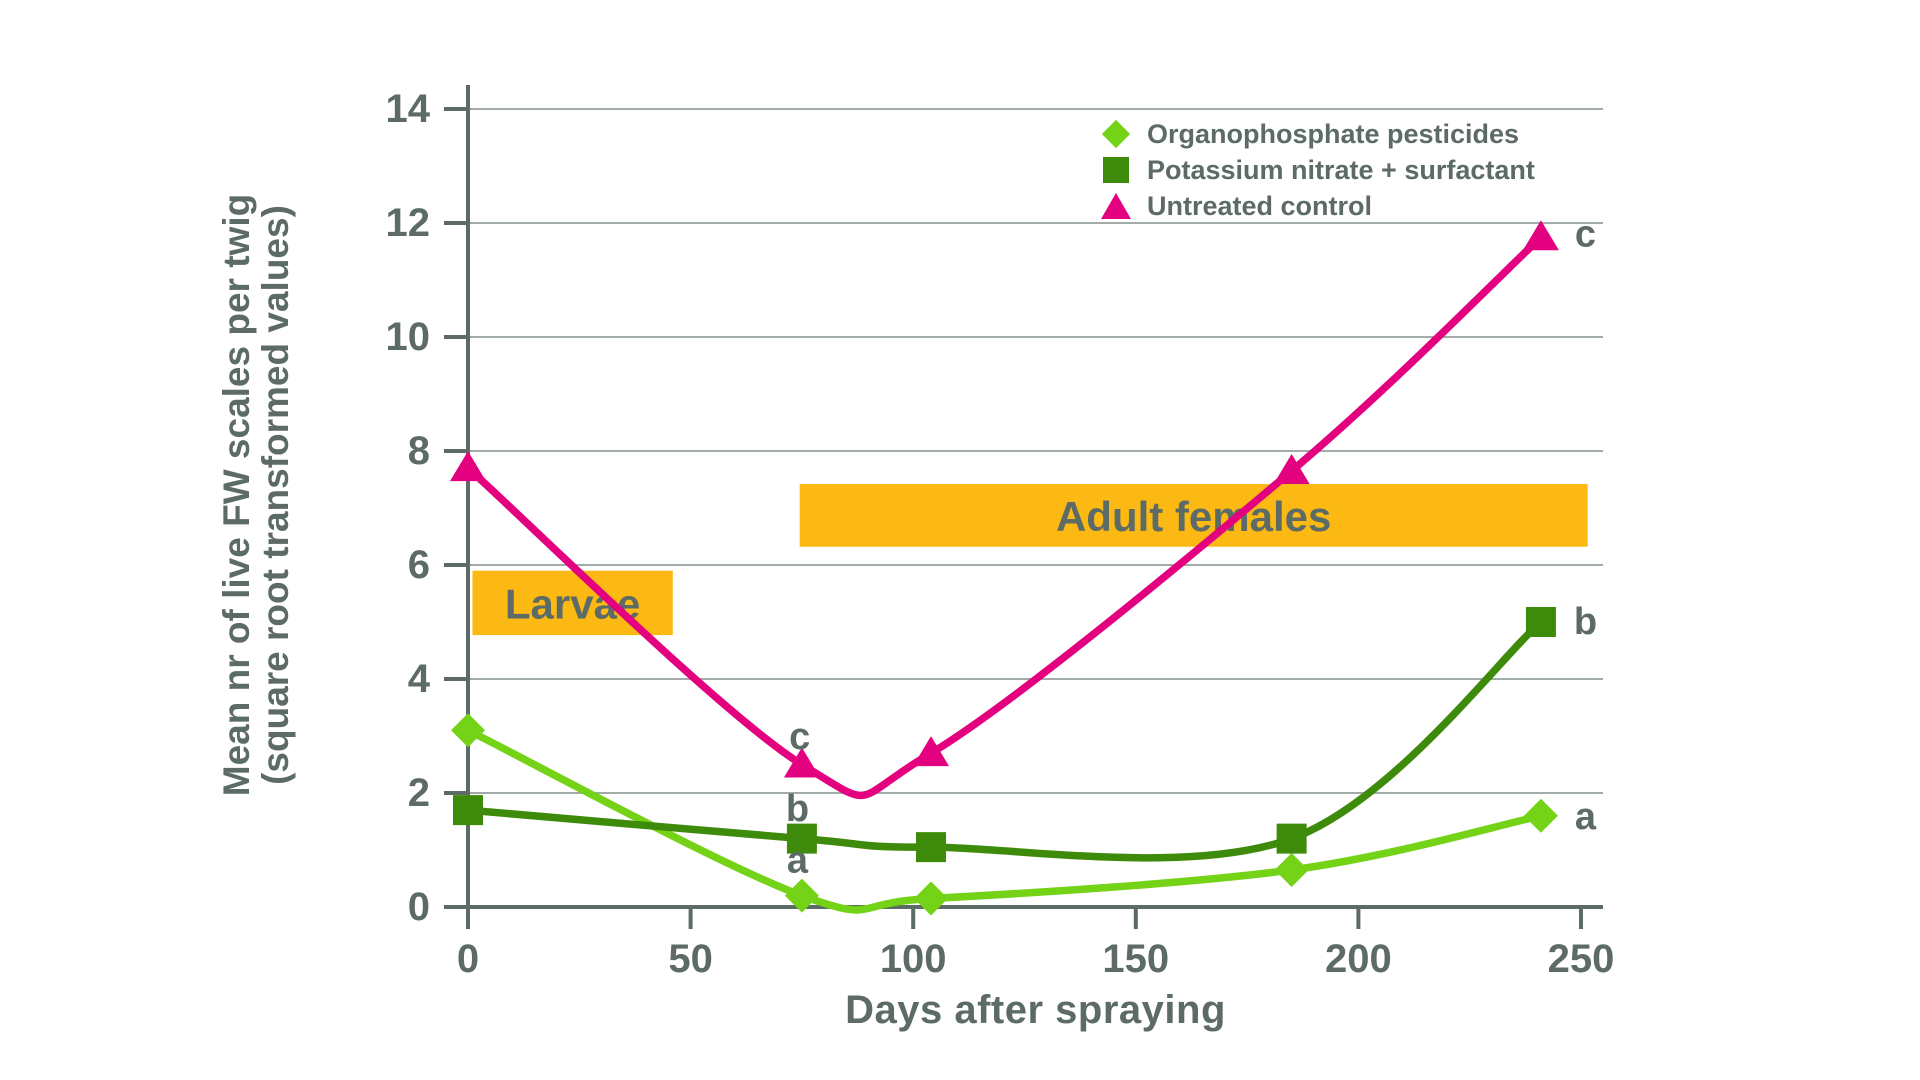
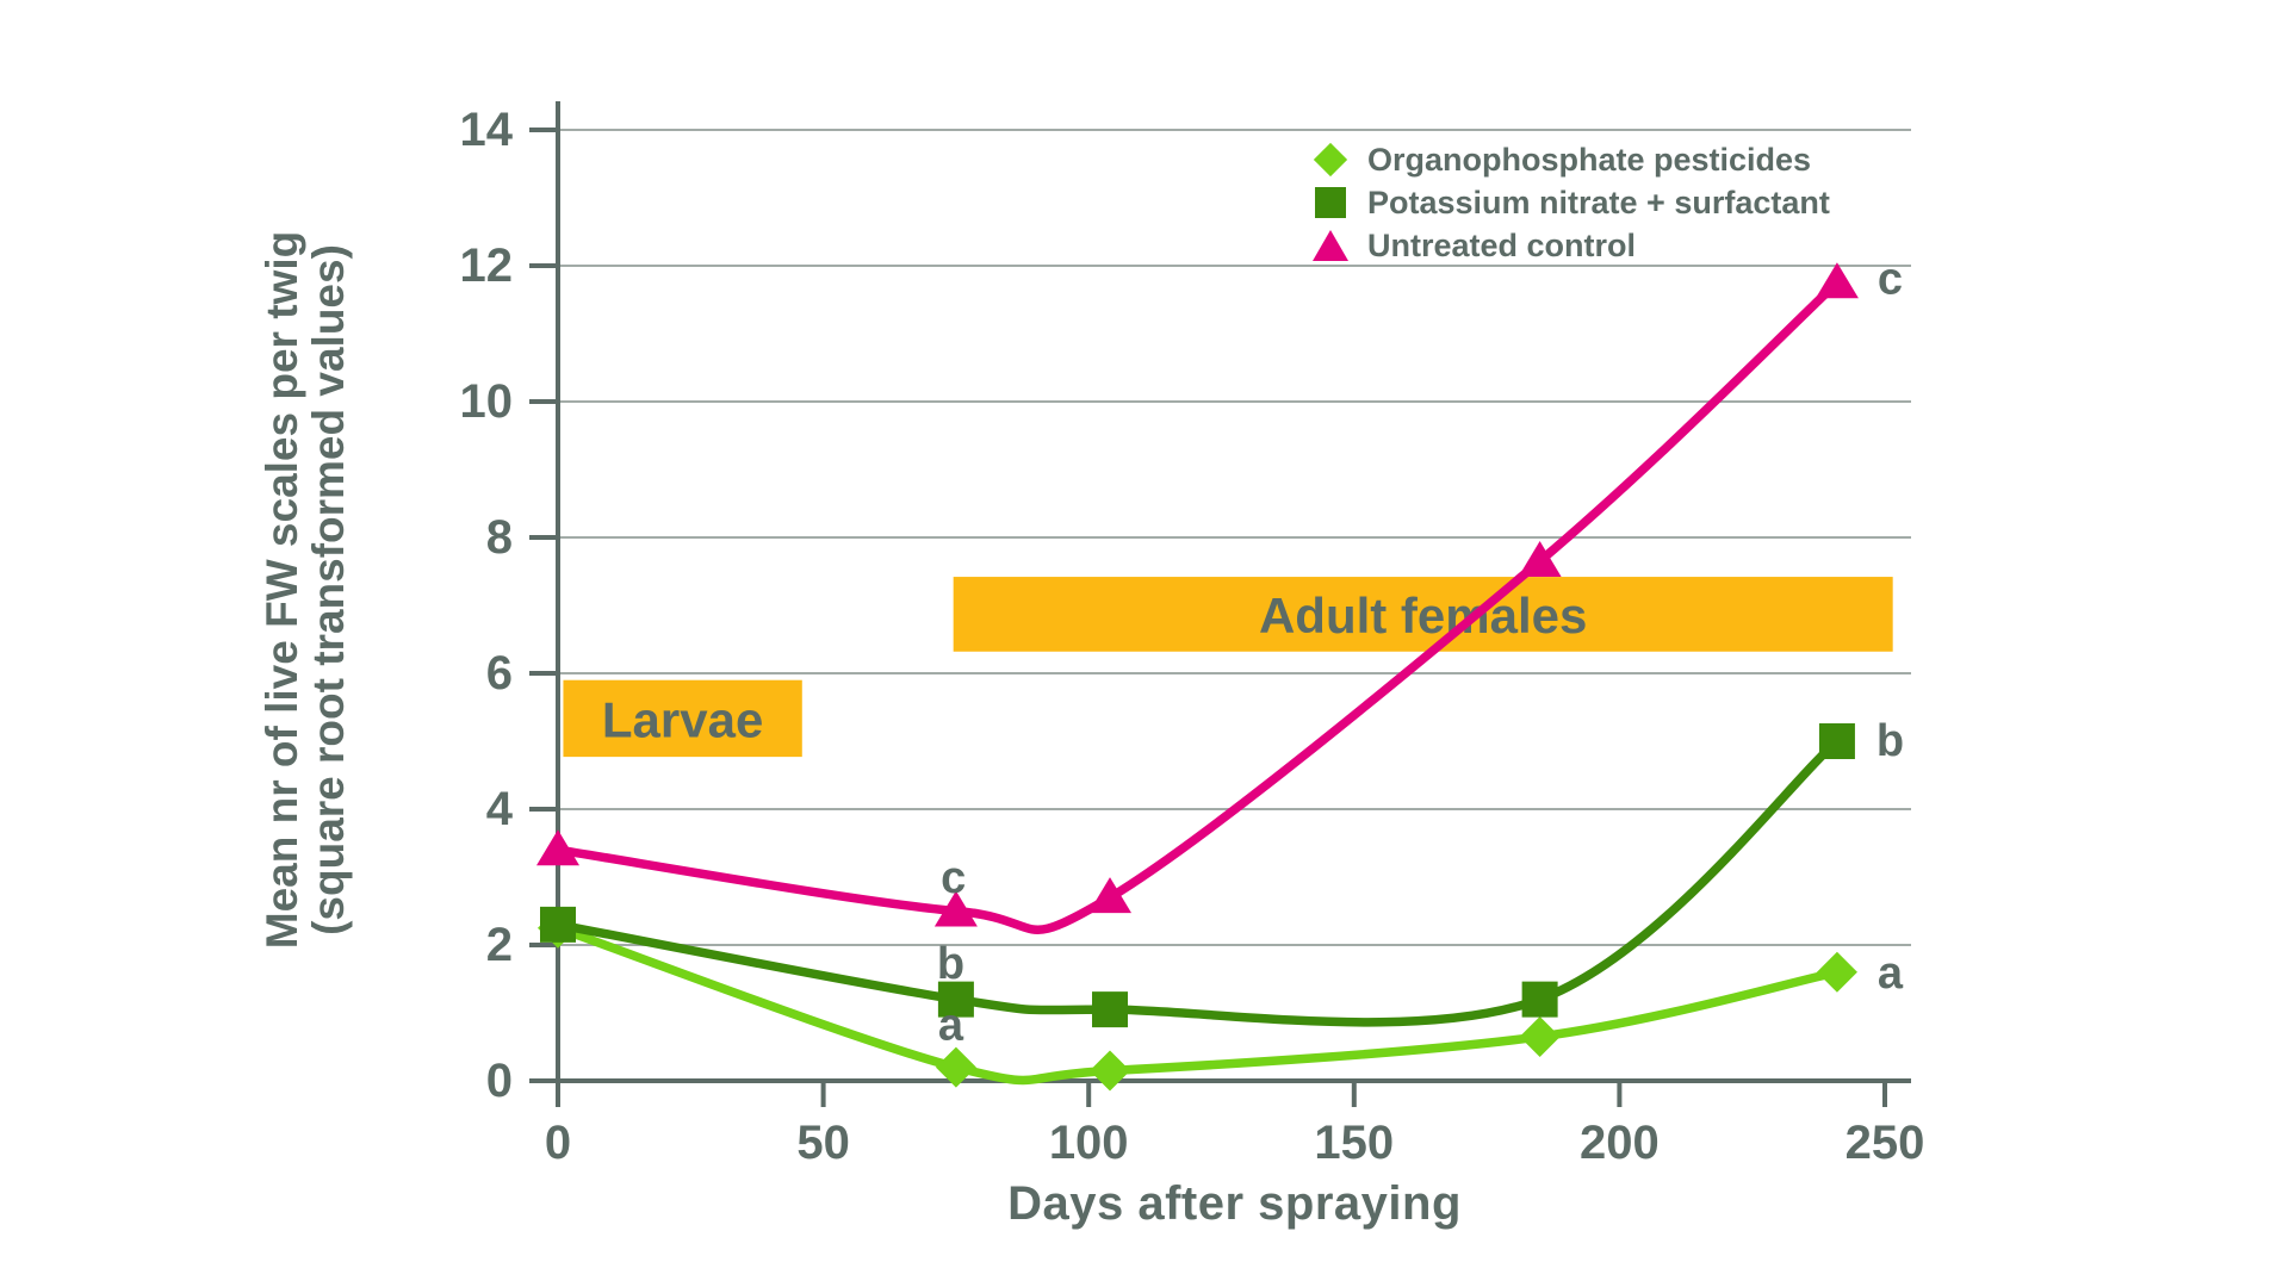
Organophosphate pesticides/0: 3.1 -> 2.2
Potassium nitrate + surfactant/0: 1.7 -> 2.3
Untreated control/0: 7.7 -> 3.4
